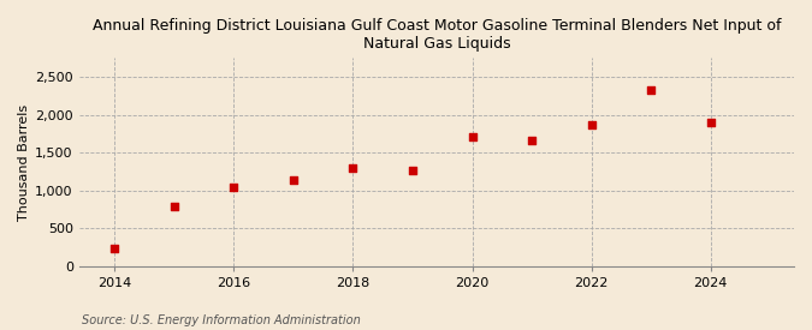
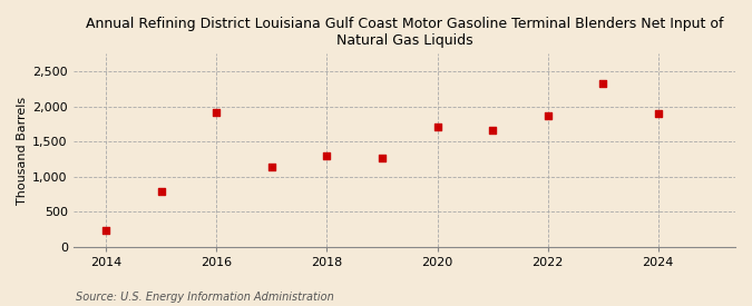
2016: 1,040 -> 1,920
